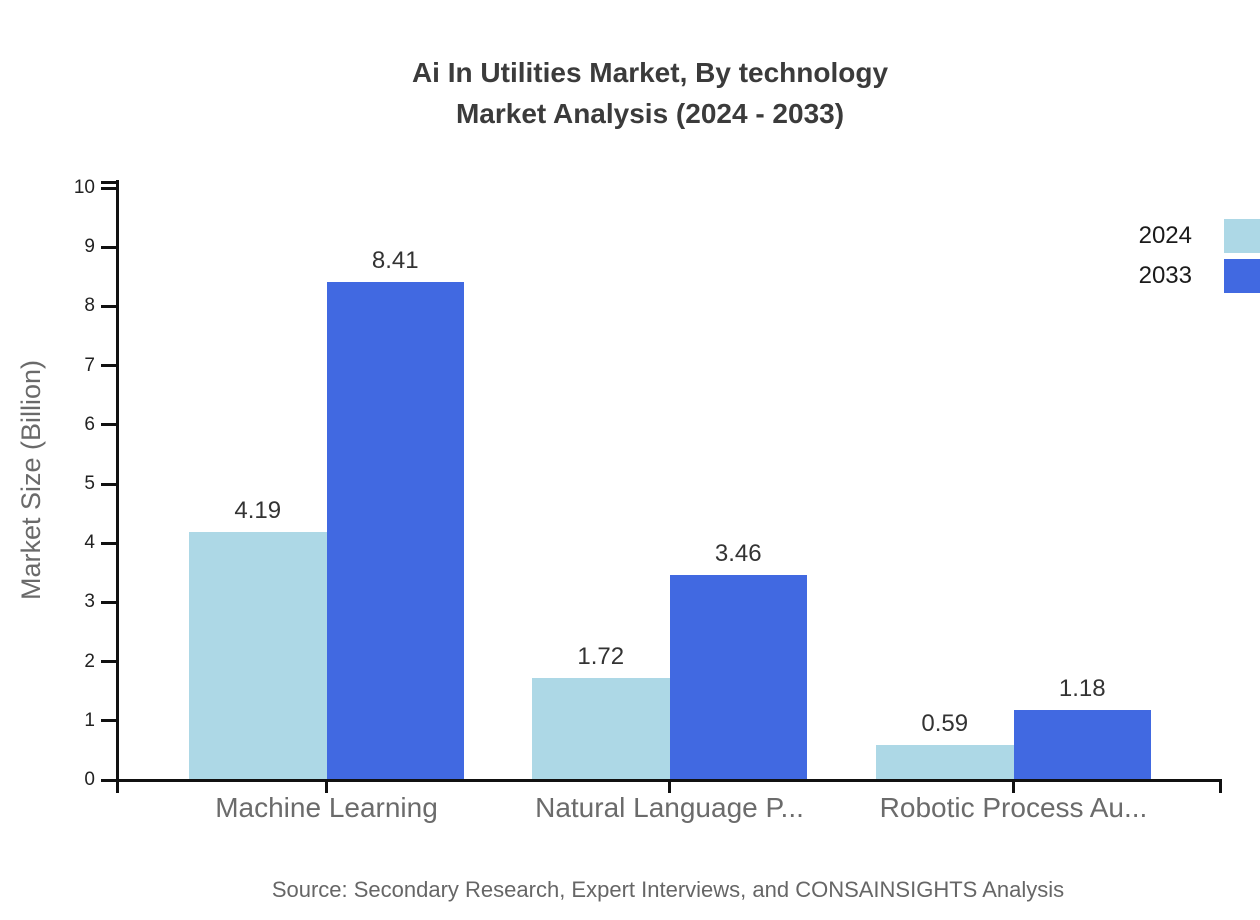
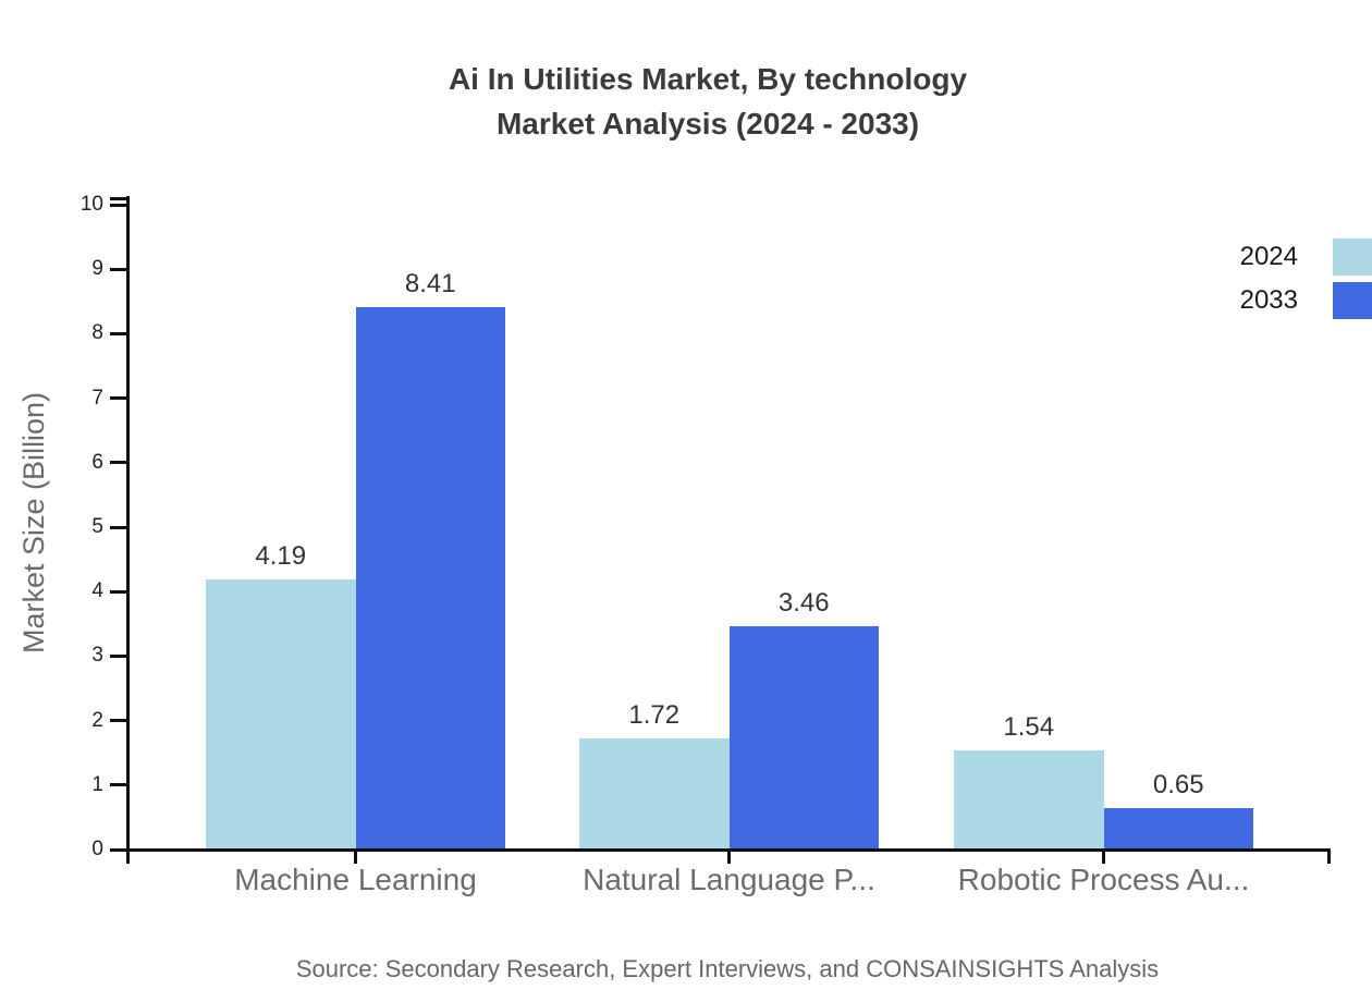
2024/Robotic Process Au...: 0.59 -> 1.54
2033/Robotic Process Au...: 1.18 -> 0.65
